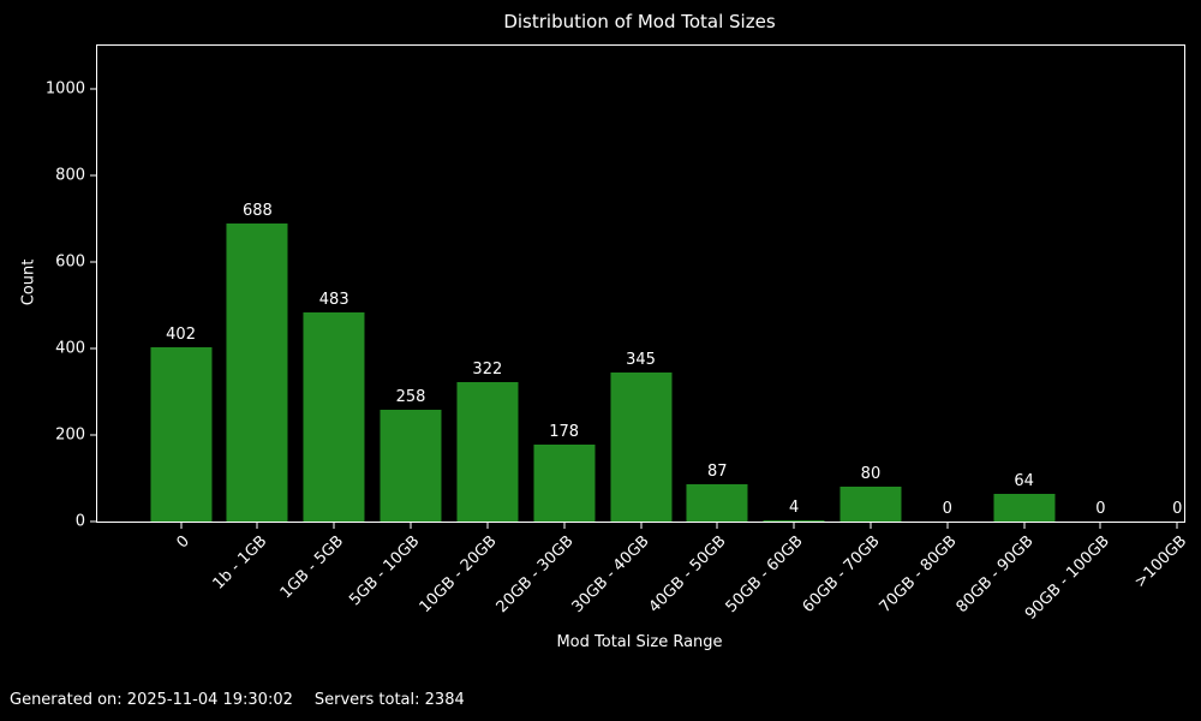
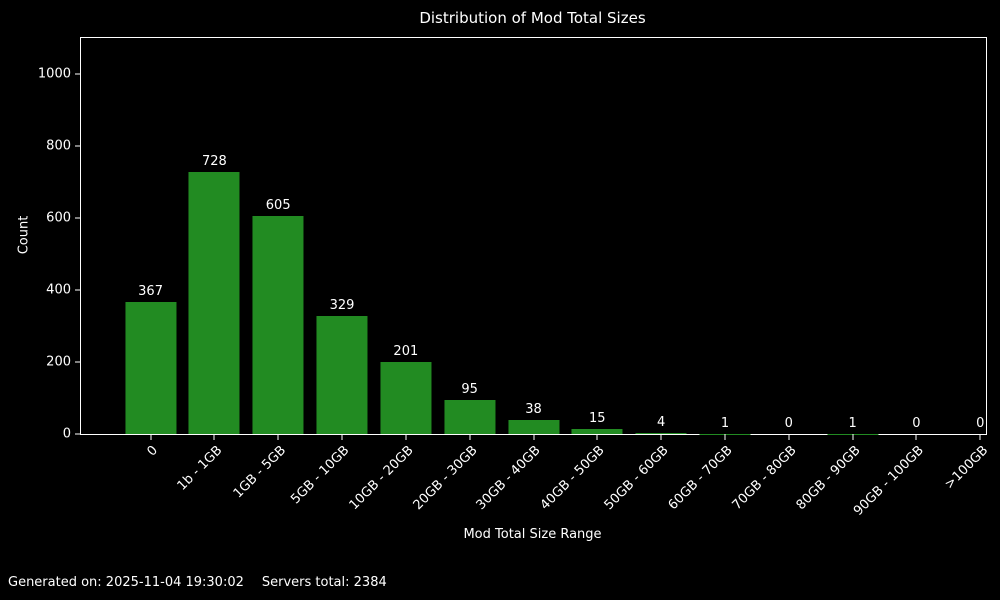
0: 402 -> 367
1b - 1GB: 688 -> 728
1GB - 5GB: 483 -> 605
5GB - 10GB: 258 -> 329
10GB - 20GB: 322 -> 201
20GB - 30GB: 178 -> 95
30GB - 40GB: 345 -> 38
40GB - 50GB: 87 -> 15
60GB - 70GB: 80 -> 1
80GB - 90GB: 64 -> 1
